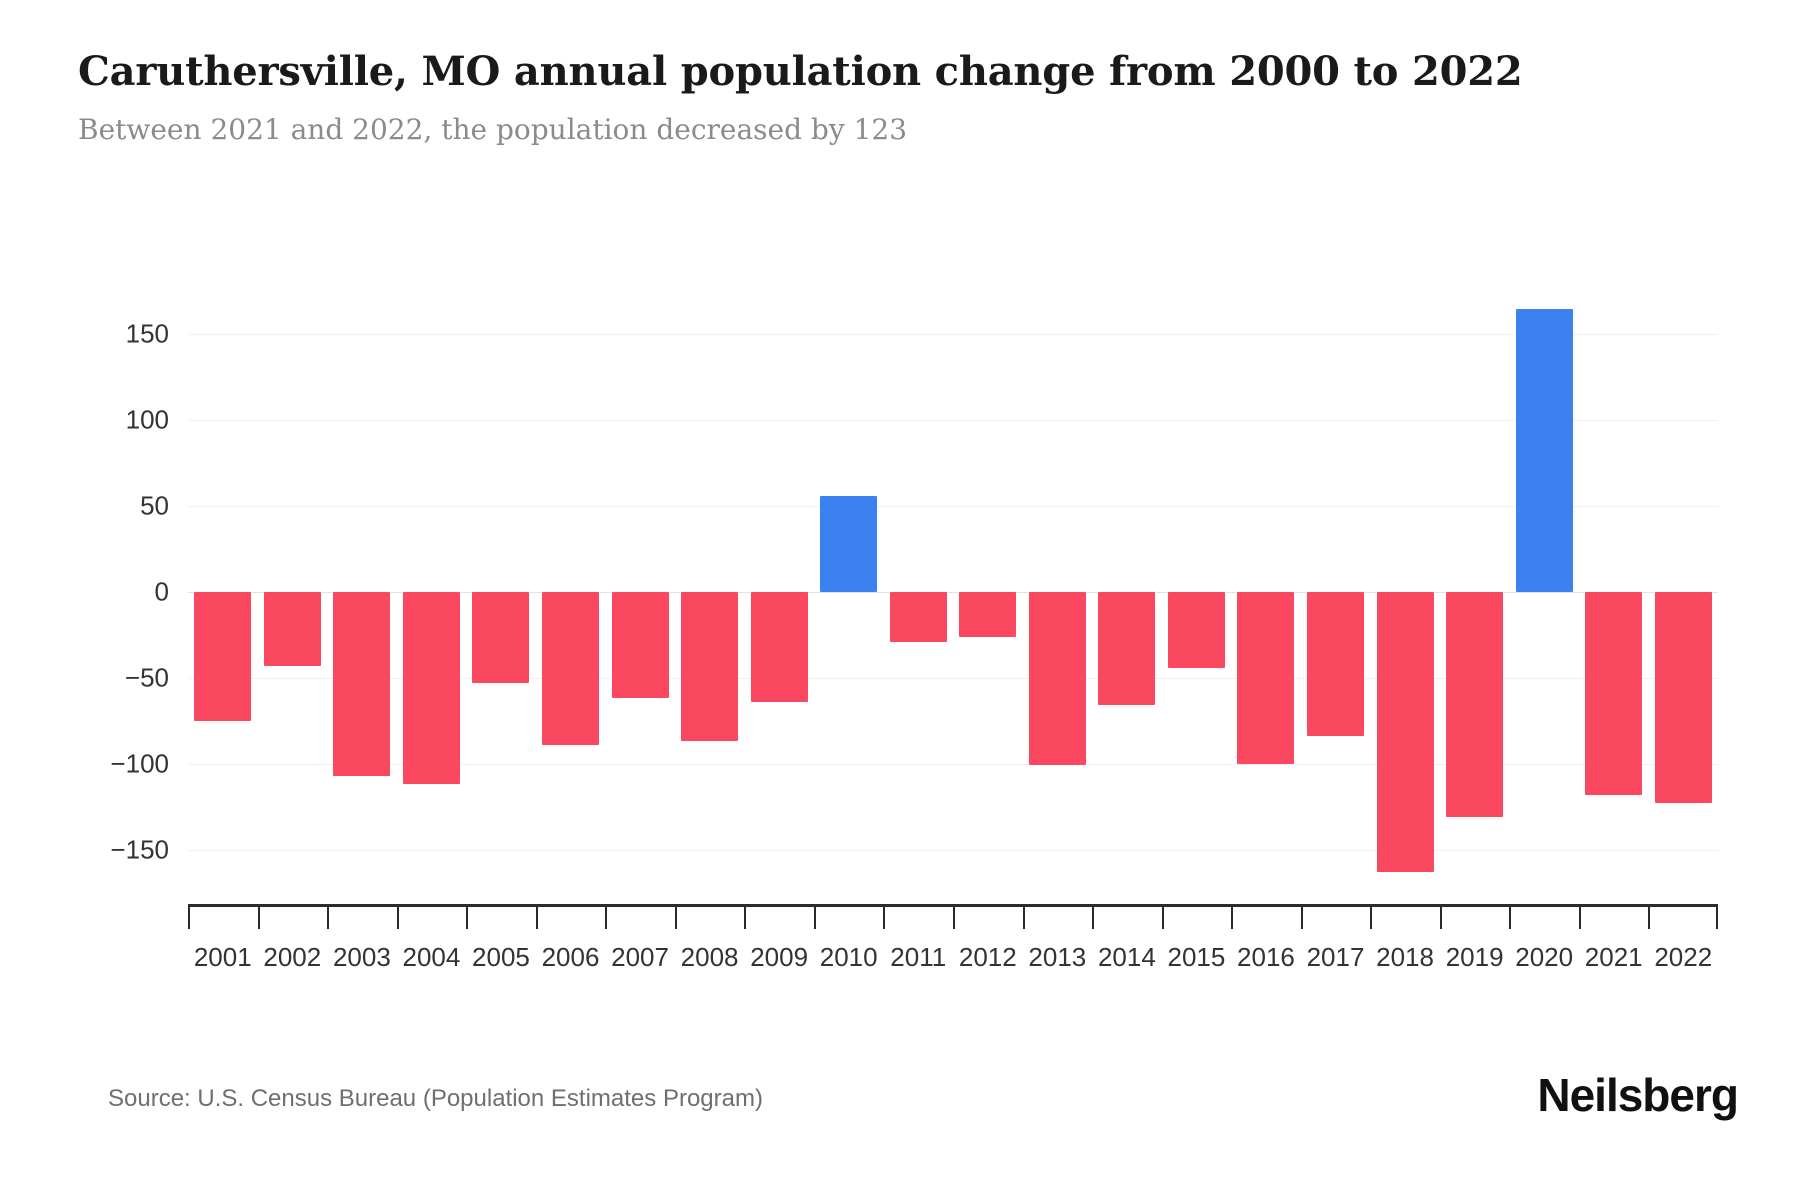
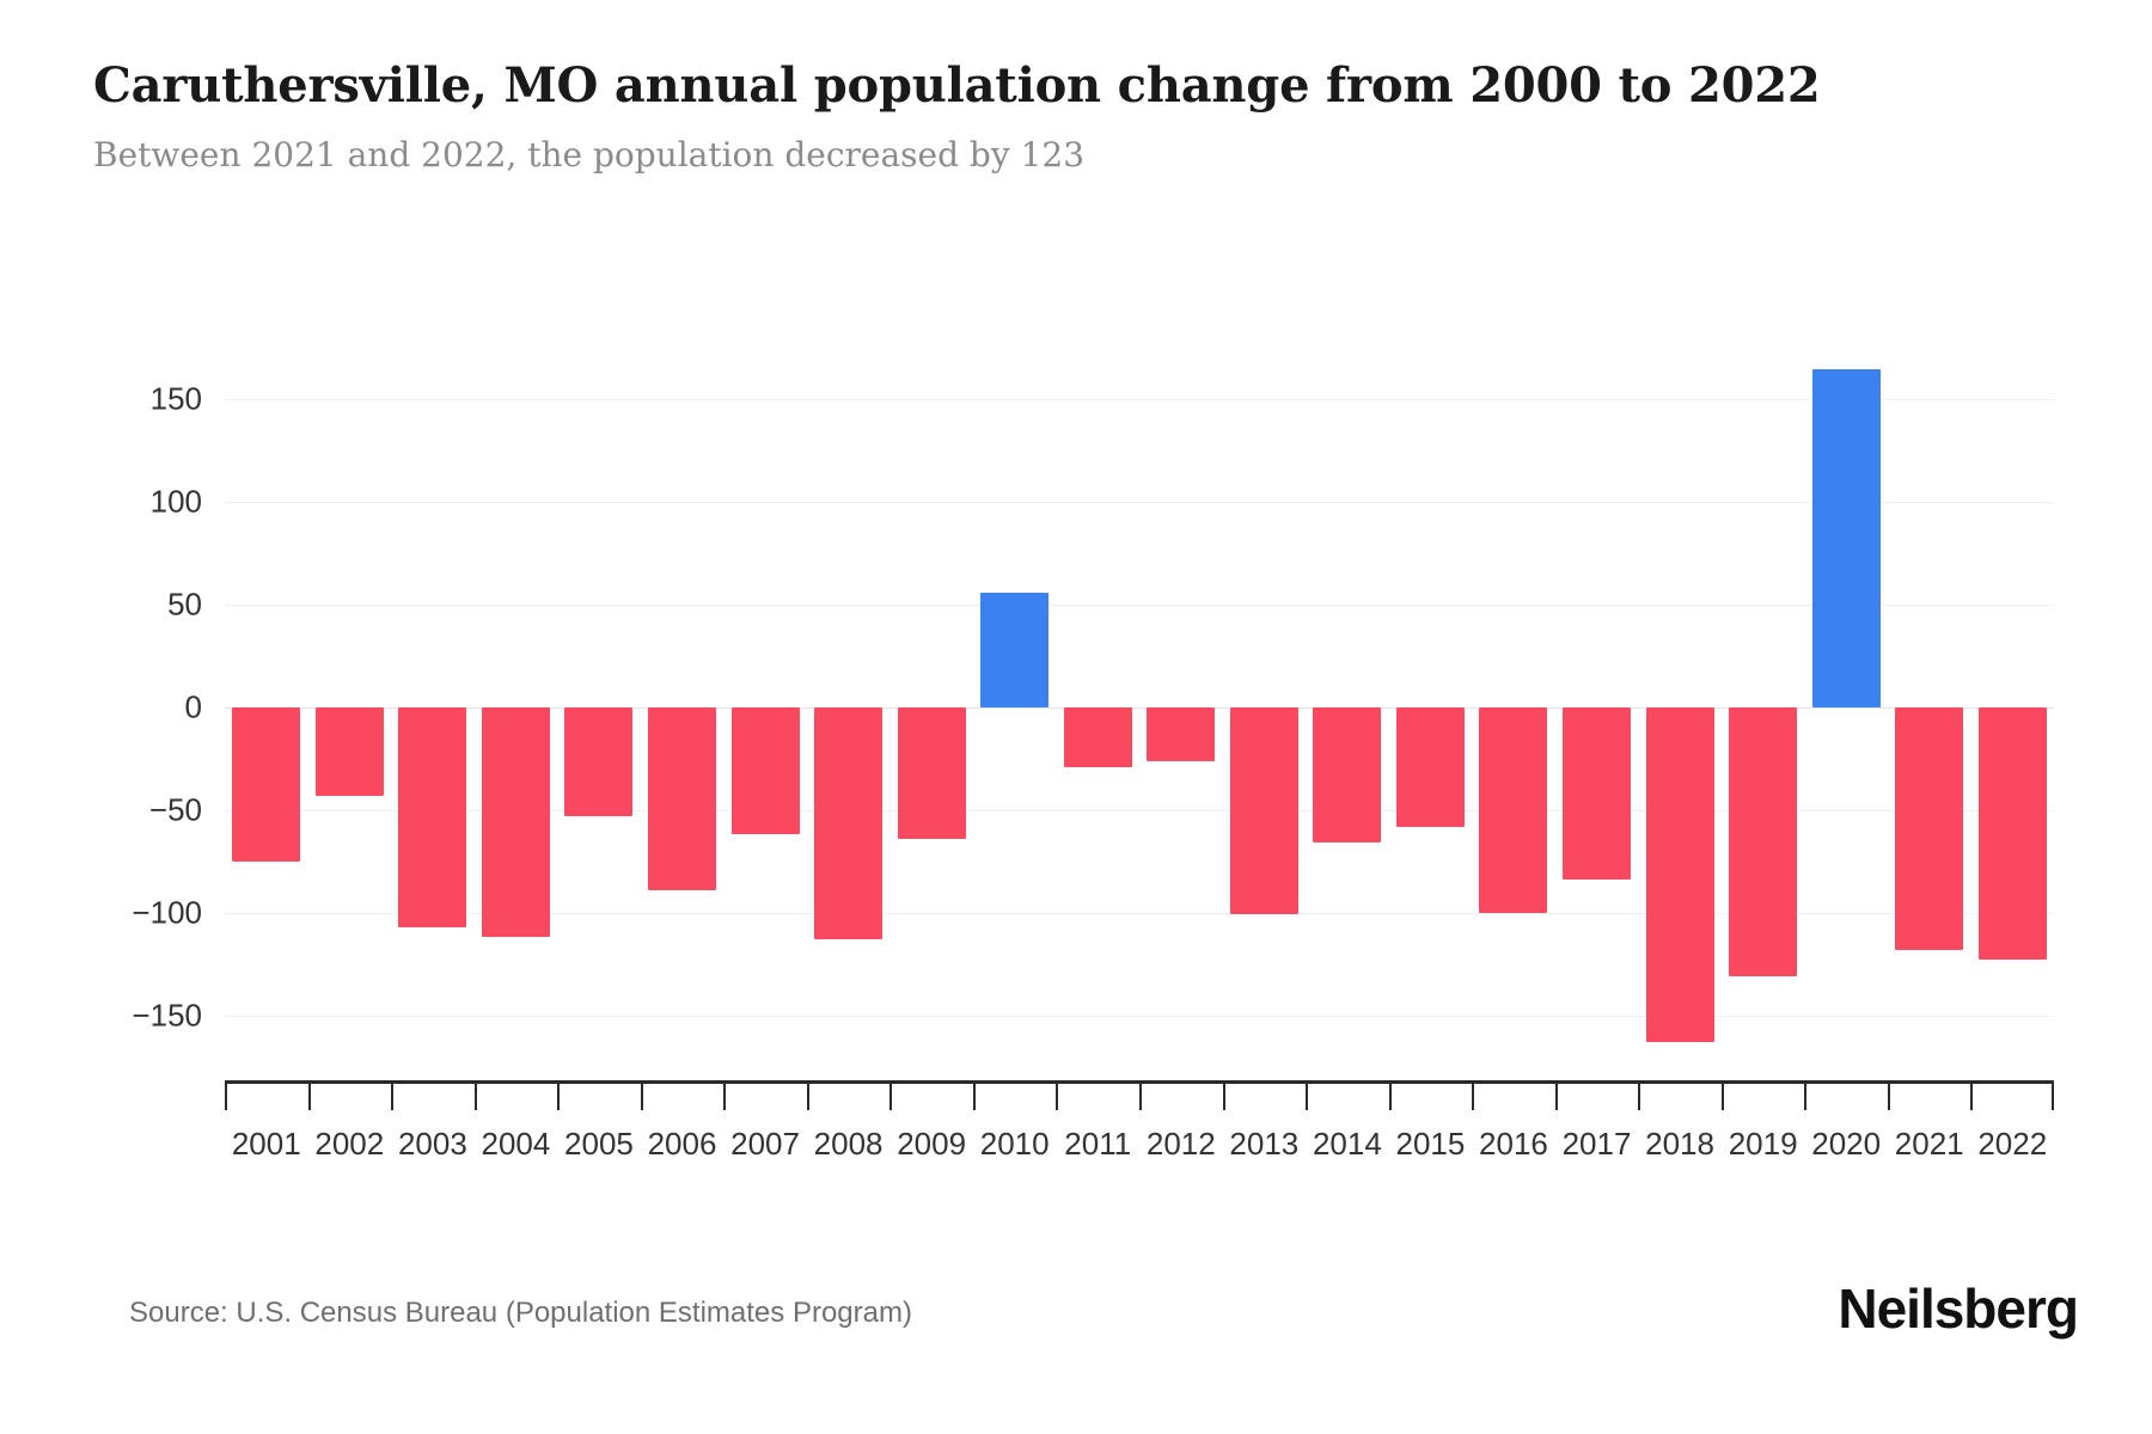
2008: -87 -> -113
2015: -44 -> -58
